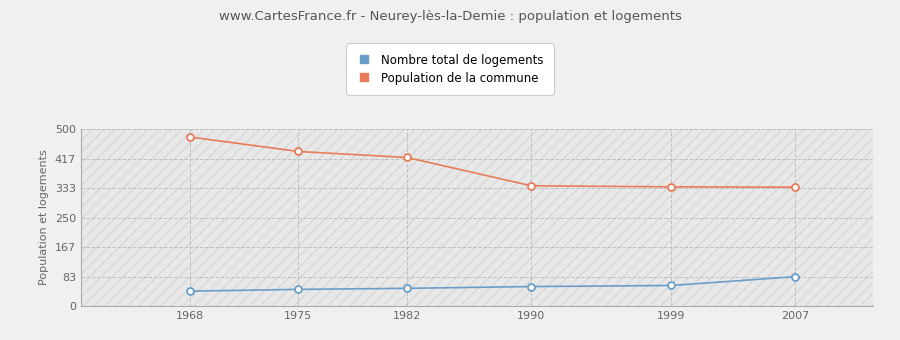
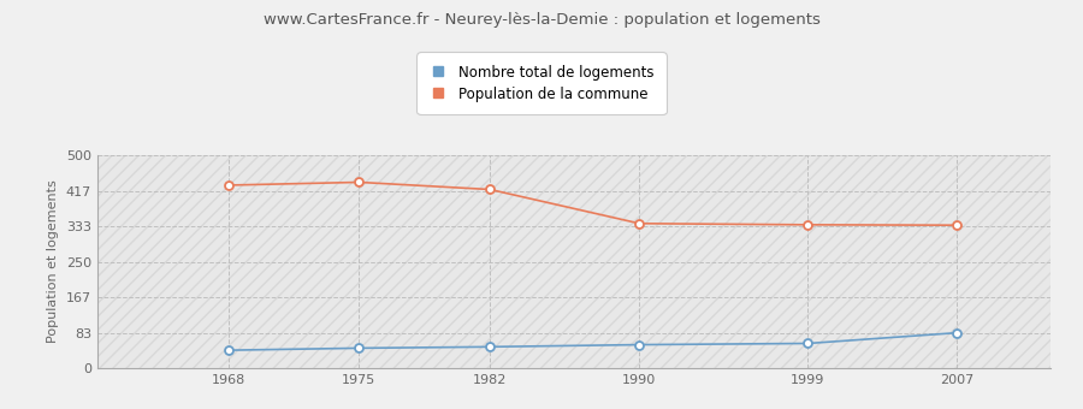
Population de la commune/1968: 478 -> 430
